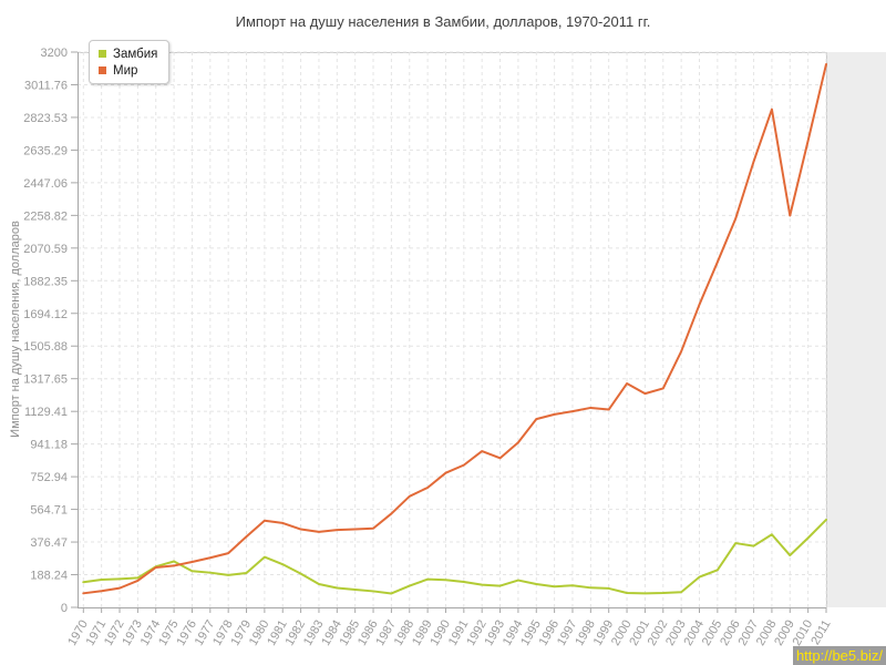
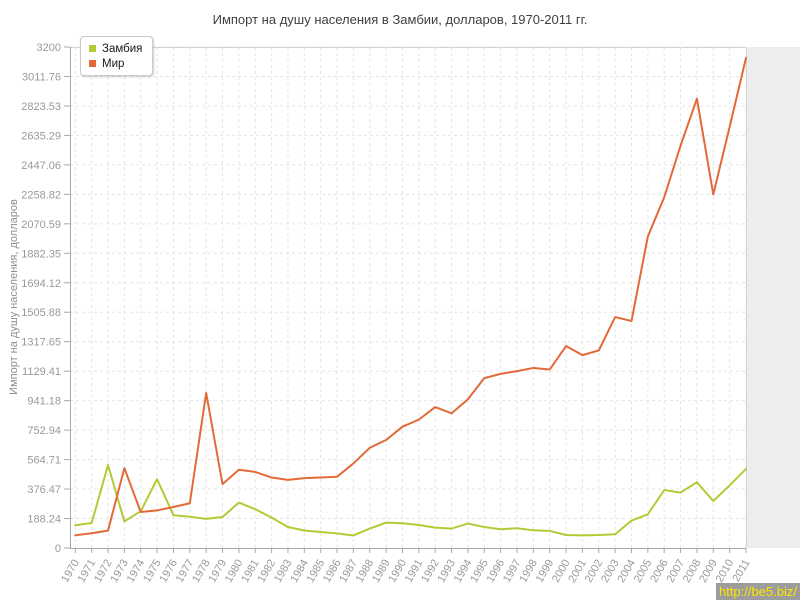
Замбия/1972: 160 -> 530
Мир/1973: 150 -> 510
Замбия/1975: 260 -> 440
Мир/1978: 310 -> 990
Мир/2004: 1740 -> 1450
